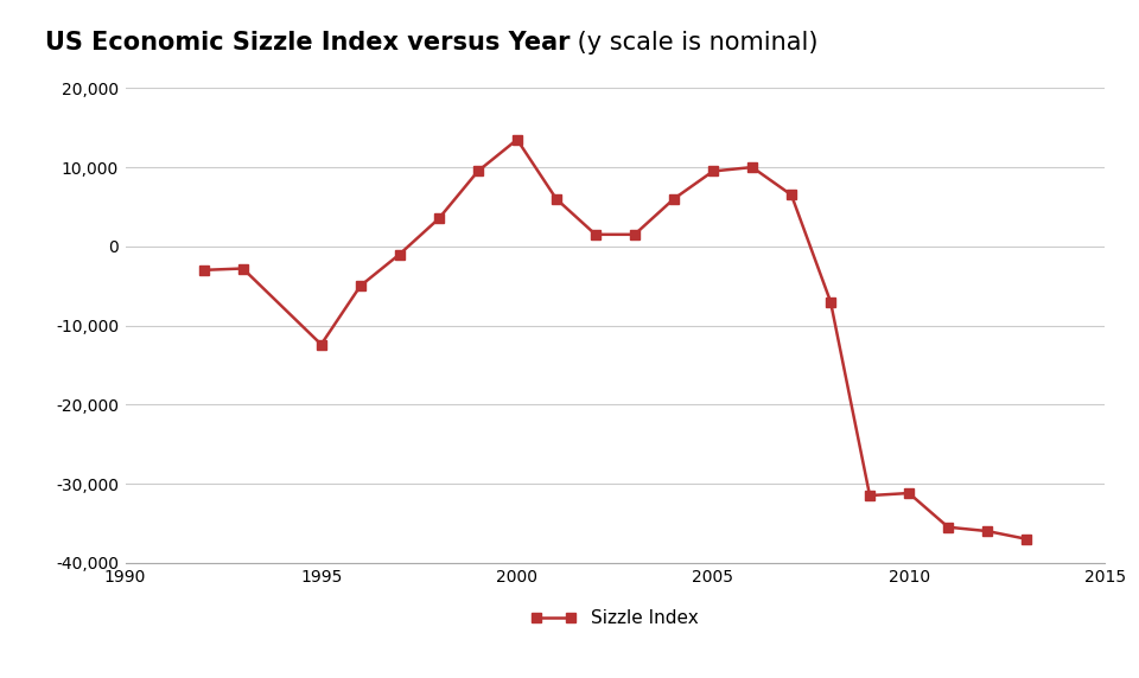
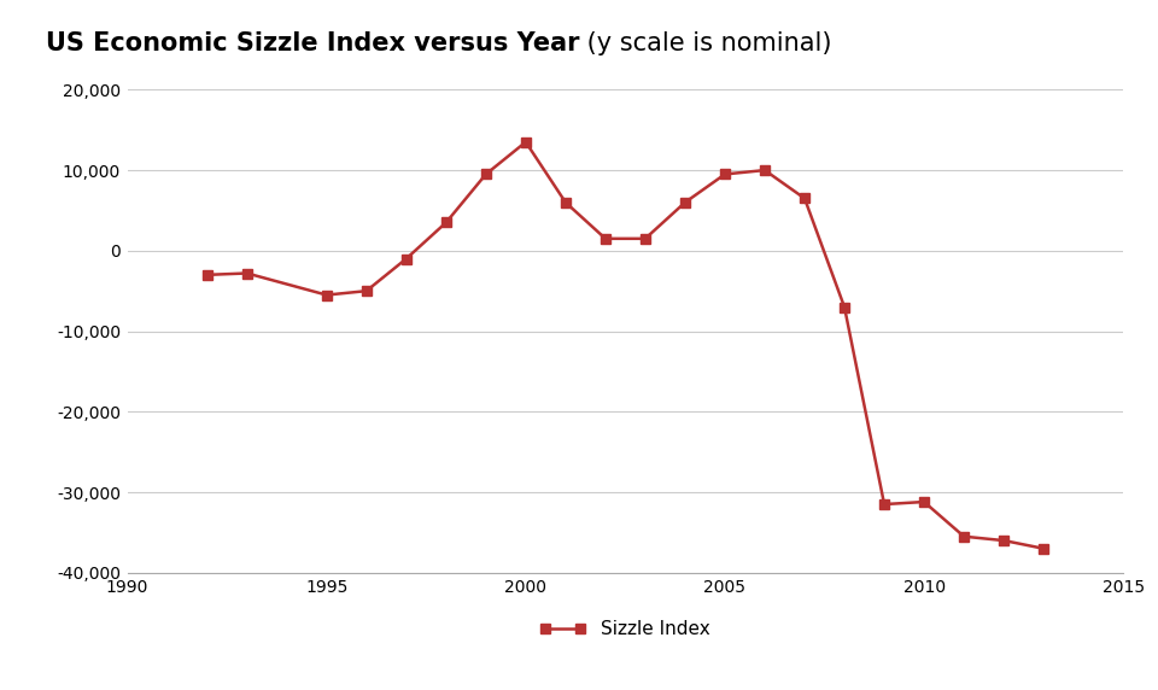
1995: -12,400 -> -5,500
